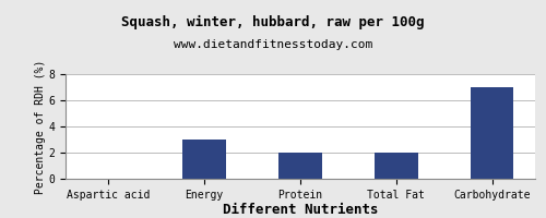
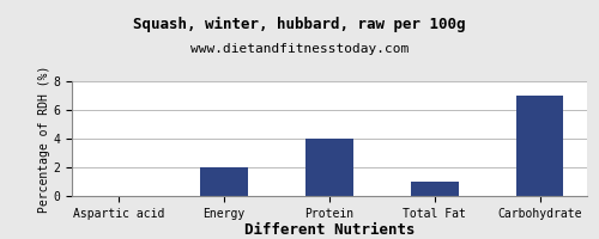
Energy: 3 -> 2
Protein: 2 -> 4
Total Fat: 2 -> 1
